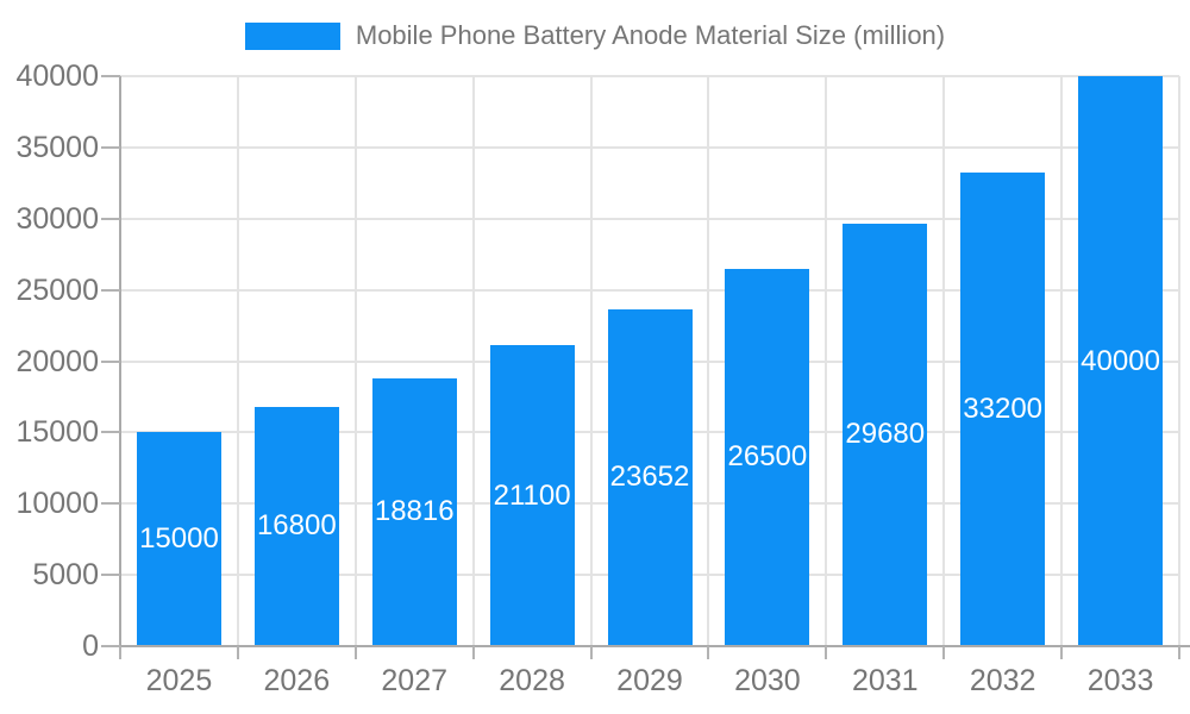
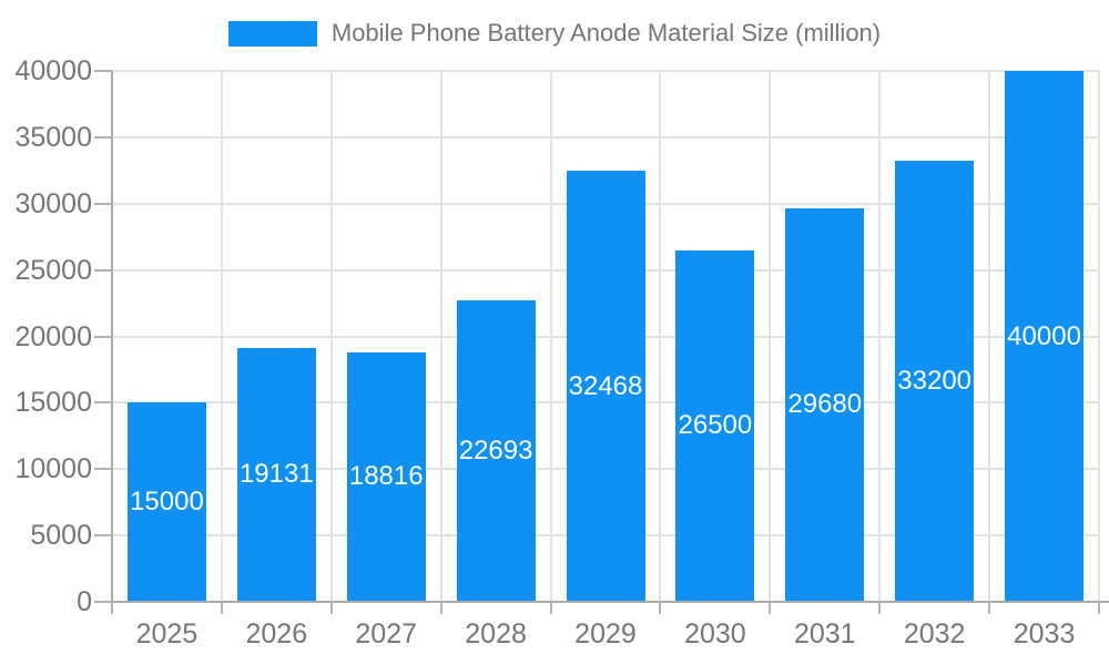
2026: 16800 -> 19131
2028: 21100 -> 22693
2029: 23652 -> 32468
